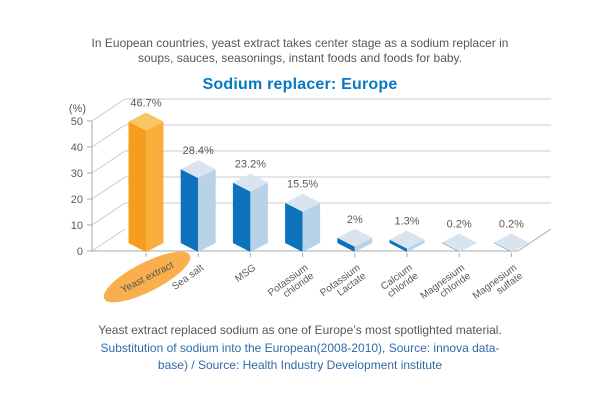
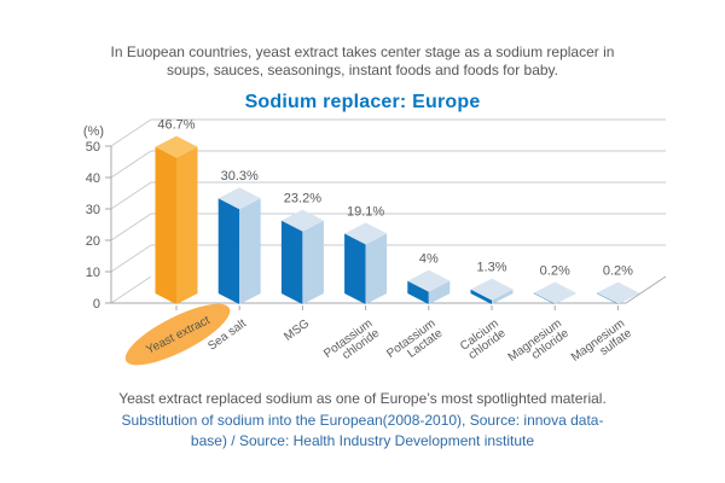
Sea salt: 28.4% -> 30.3%
Potassium chloride: 15.5% -> 19.1%
Potassium Lactate: 2% -> 4%
